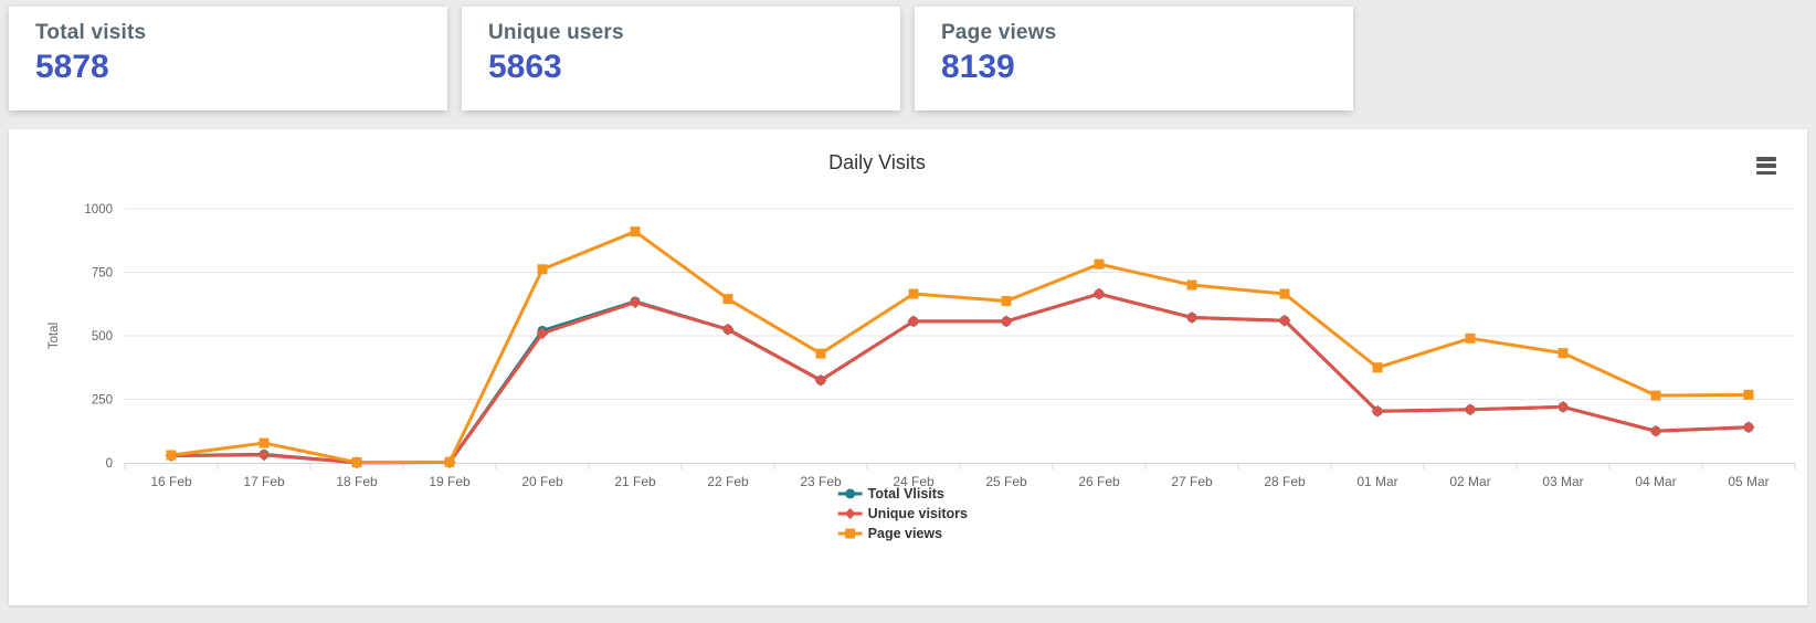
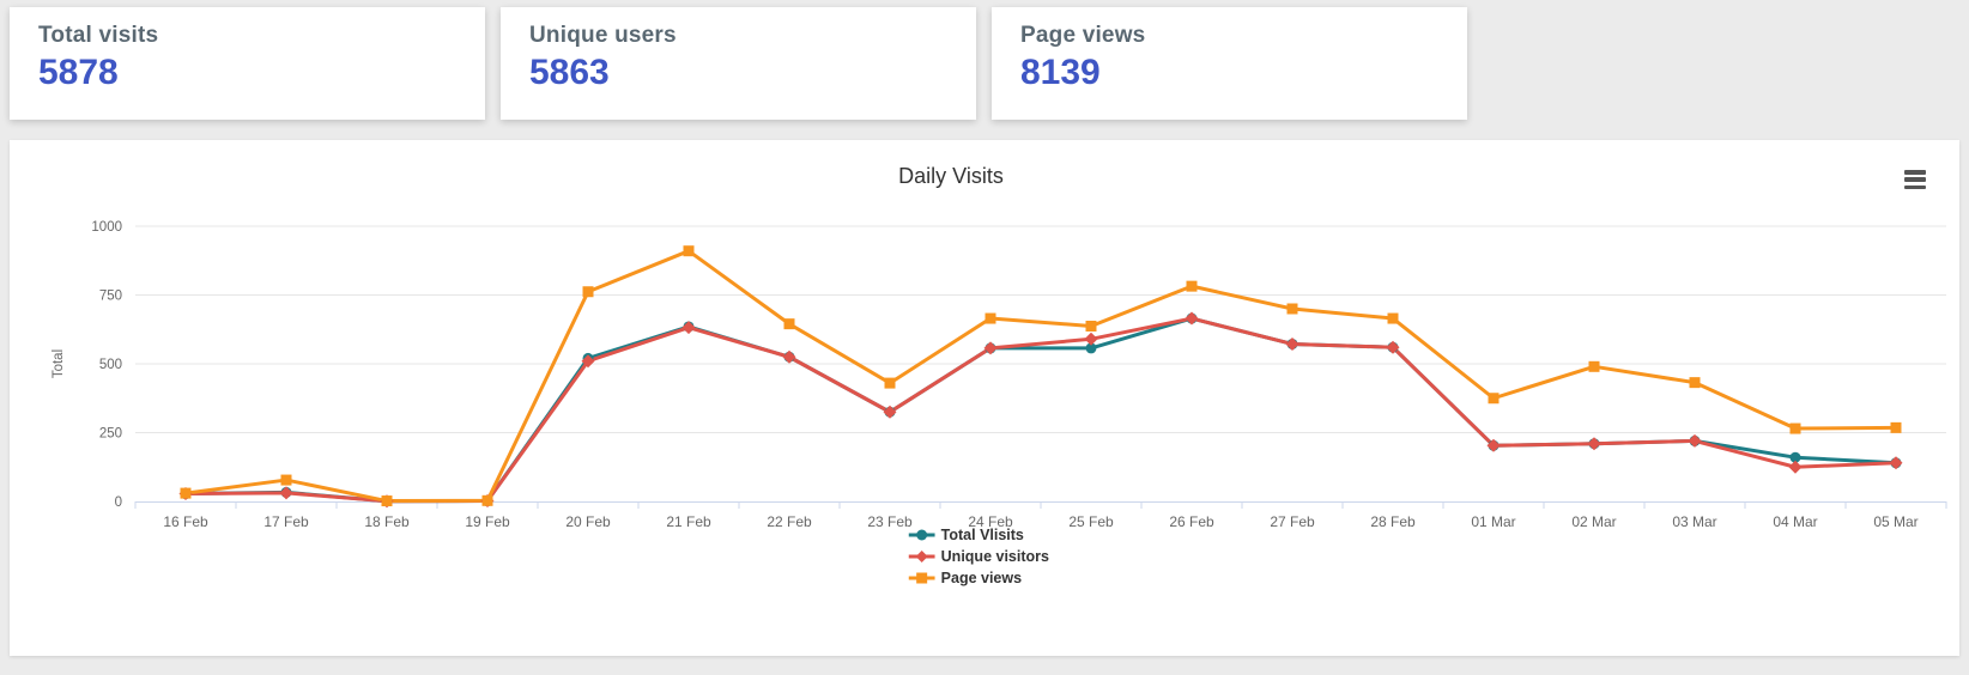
Unique visitors/25 Feb: 560 -> 590
Total Vlisits/04 Mar: 120 -> 160
